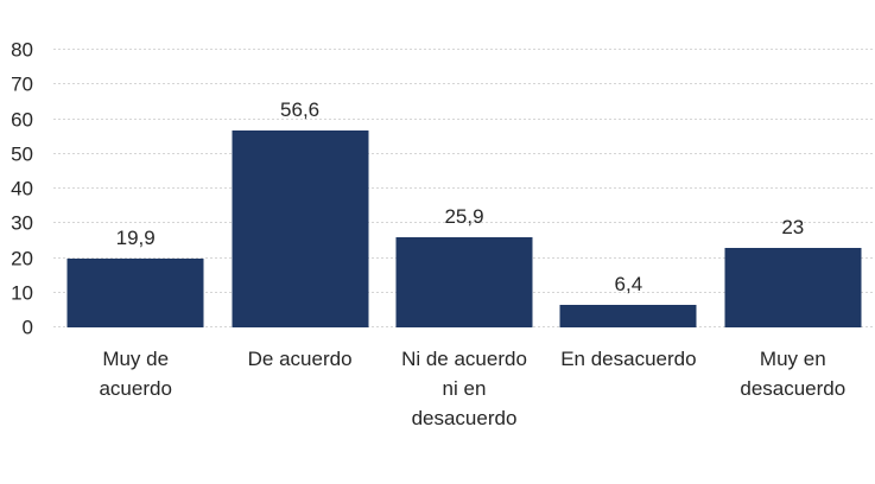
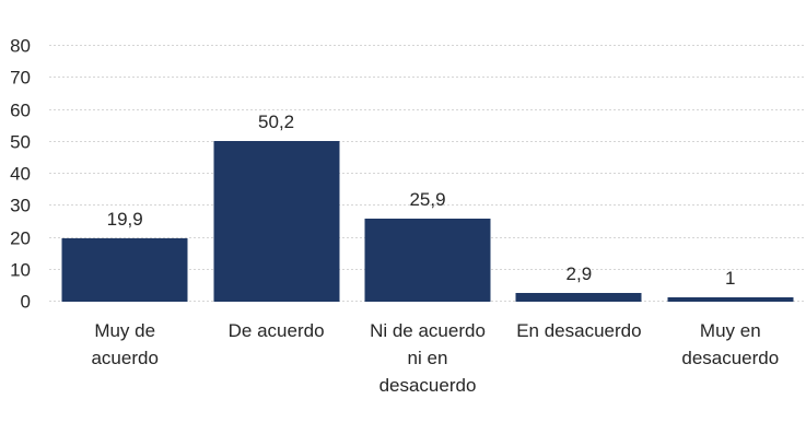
De acuerdo: 56,6 -> 50,2
En desacuerdo: 6,4 -> 2,9
Muy en desacuerdo: 23 -> 1
